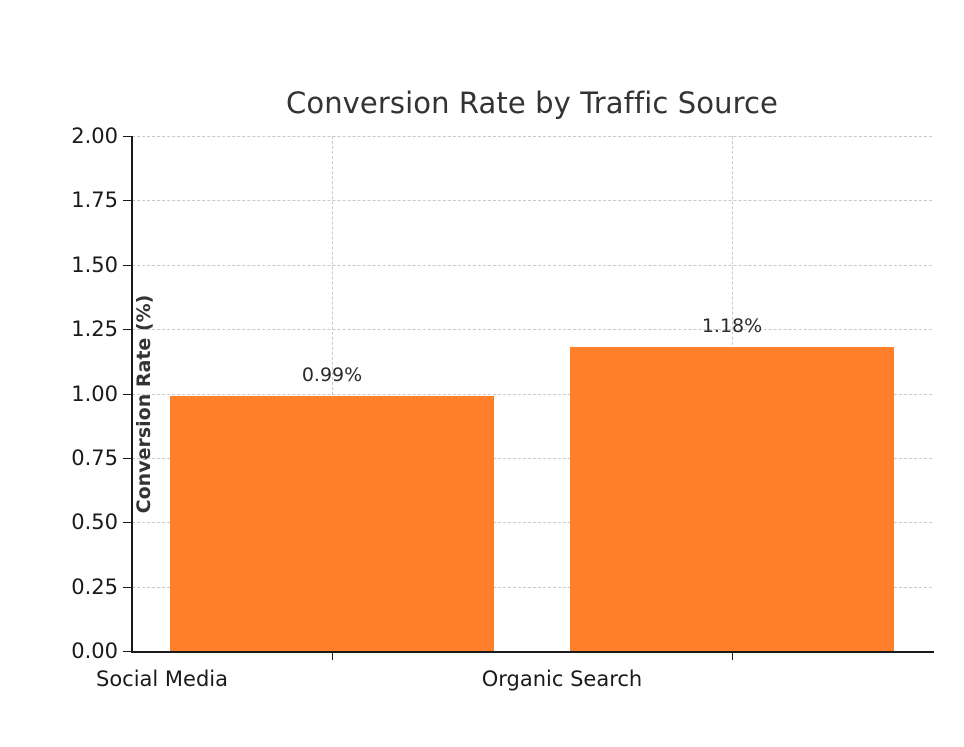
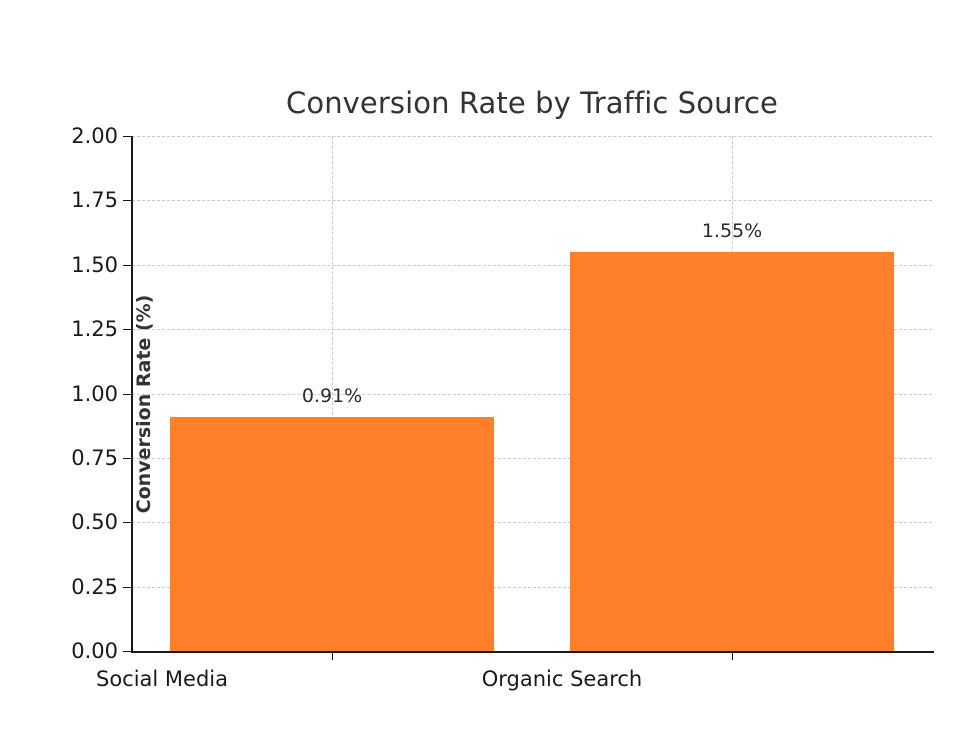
Social Media: 0.99% -> 0.91%
Organic Search: 1.18% -> 1.55%
